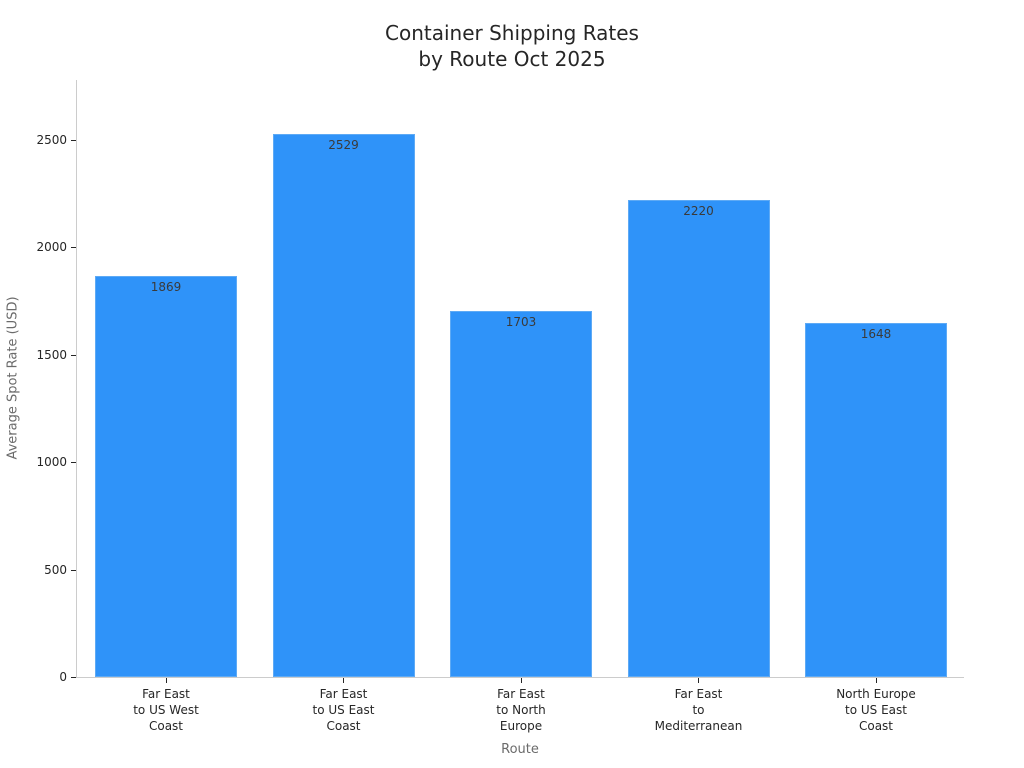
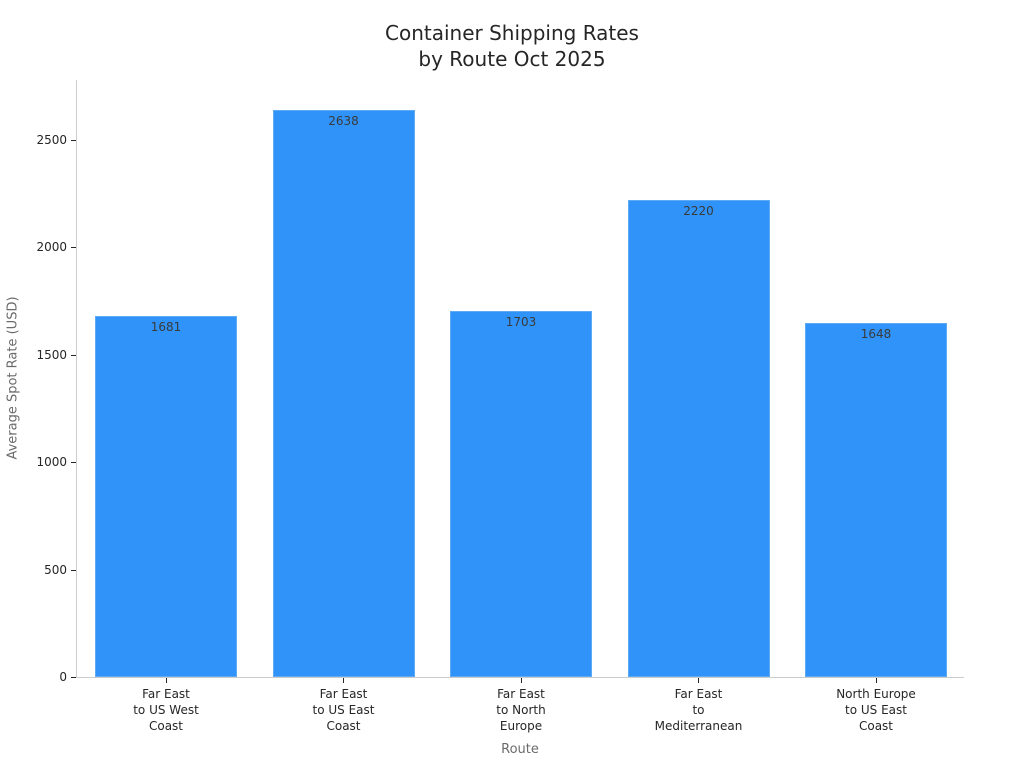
Far East to US West Coast: 1869 -> 1681
Far East to US East Coast: 2529 -> 2638
